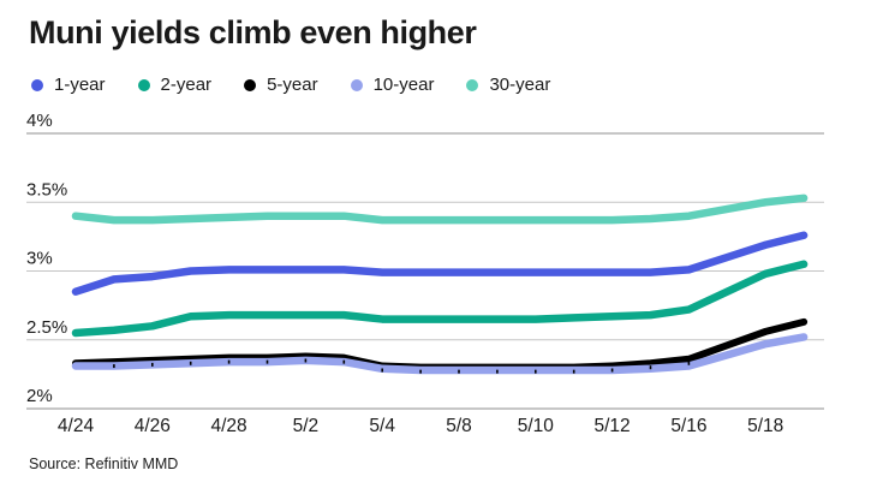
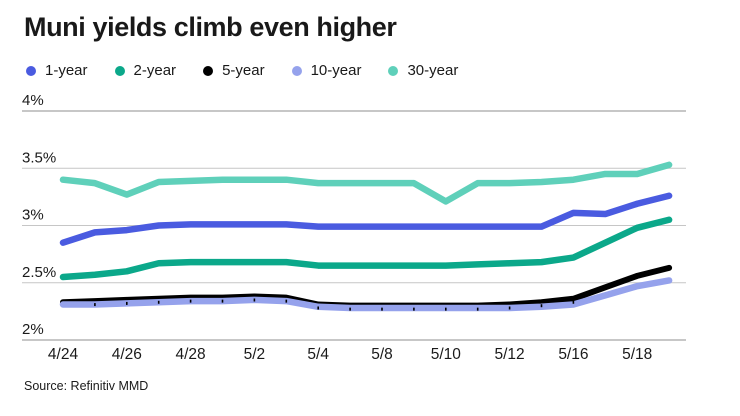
30-year/4/26: 3.37% -> 3.27%
30-year/5/10: 3.37% -> 3.21%
1-year/5/16: 3.01% -> 3.11%
30-year/5/18: 3.50% -> 3.45%
